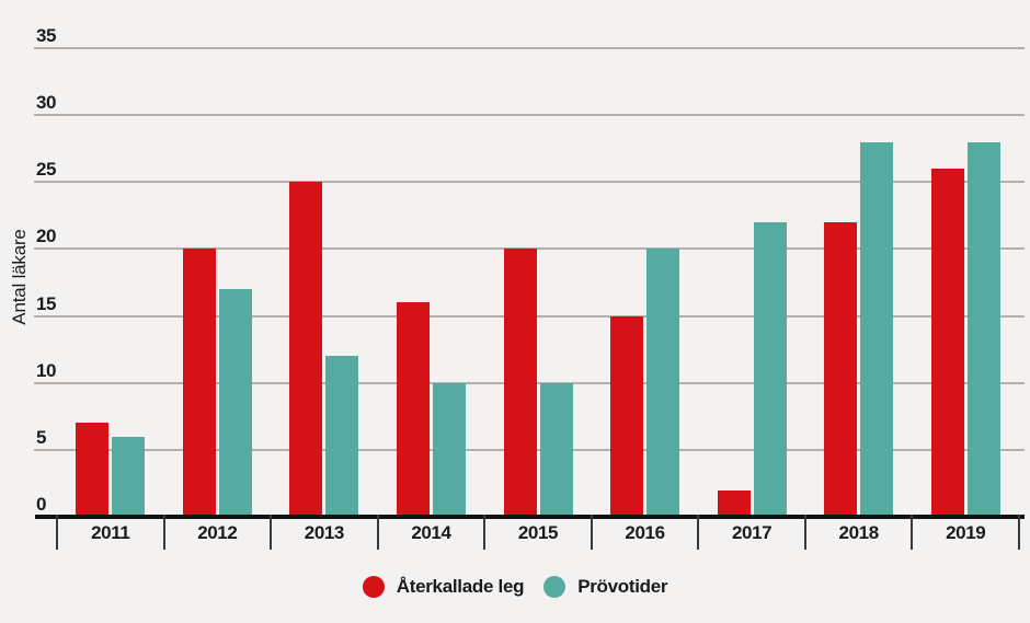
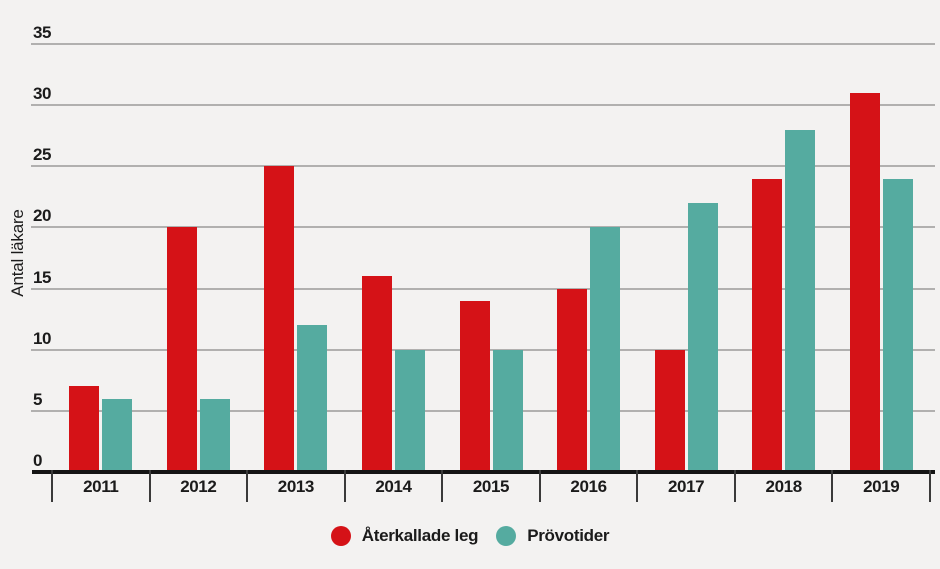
Prövotider/2012: 17 -> 6
Återkallade leg/2015: 20 -> 14
Återkallade leg/2017: 2 -> 10
Återkallade leg/2018: 22 -> 24
Återkallade leg/2019: 26 -> 31
Prövotider/2019: 28 -> 24
